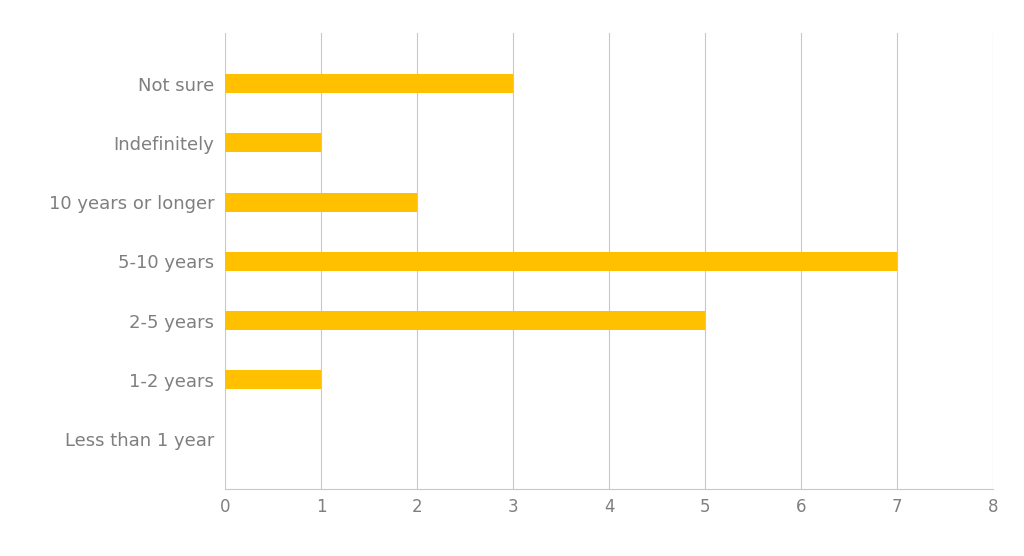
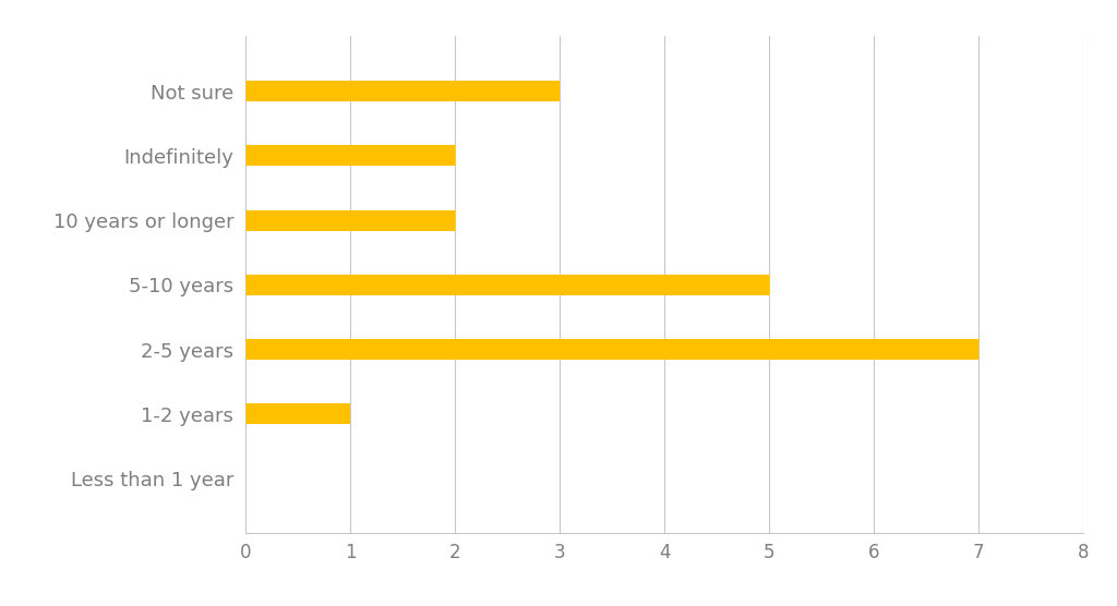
Indefinitely: 1 -> 2
5-10 years: 7 -> 5
2-5 years: 5 -> 7
